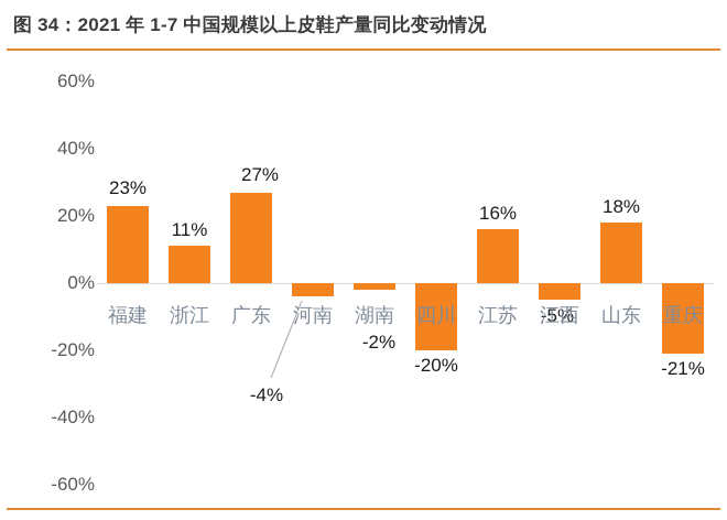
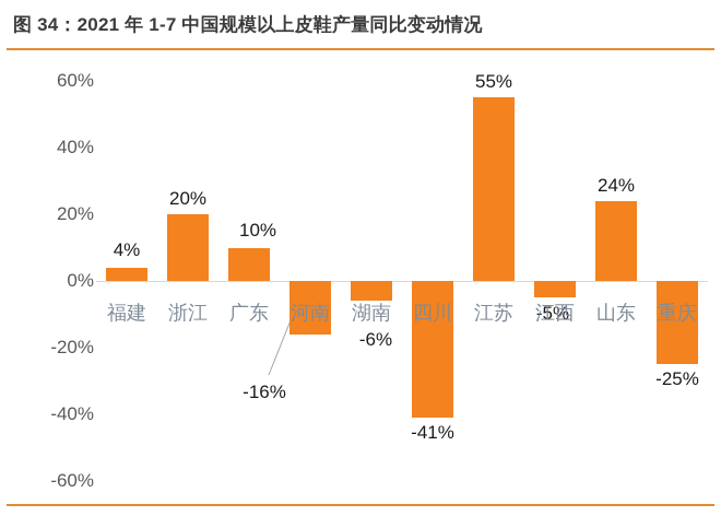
福建: 23% -> 4%
浙江: 11% -> 20%
广东: 27% -> 10%
河南: -4% -> -16%
湖南: -2% -> -6%
四川: -20% -> -41%
江苏: 16% -> 55%
山东: 18% -> 24%
重庆: -21% -> -25%
